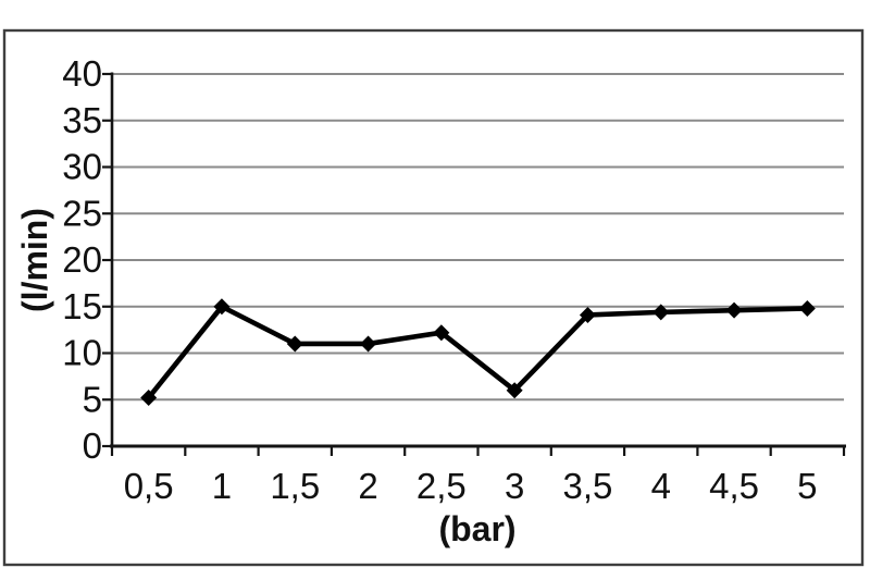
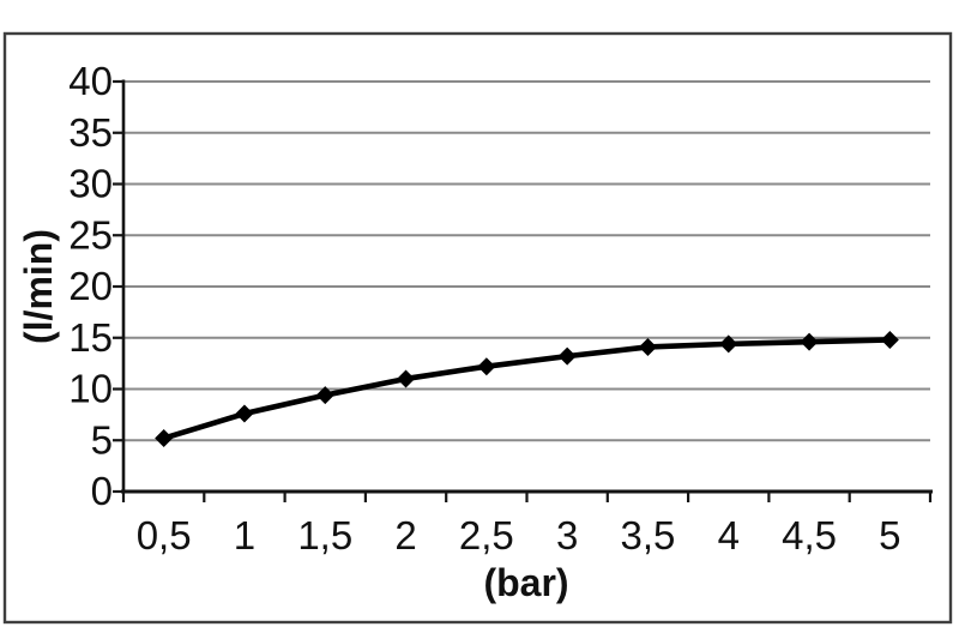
1: 15 -> 8
1,5: 11 -> 9
3: 6 -> 13
